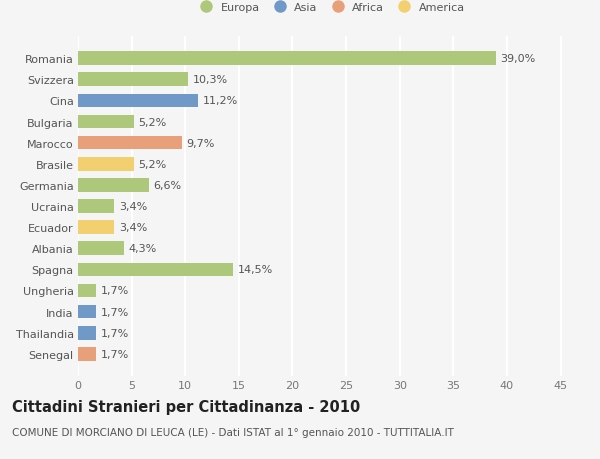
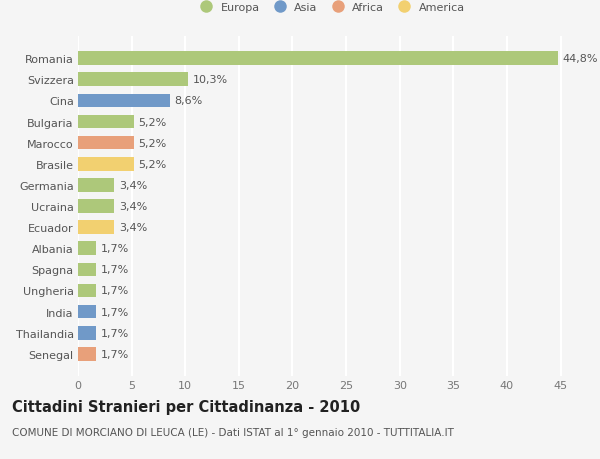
Romania: 39,0% -> 44,8%
Cina: 11,2% -> 8,6%
Marocco: 9,7% -> 5,2%
Germania: 6,6% -> 3,4%
Albania: 4,3% -> 1,7%
Spagna: 14,5% -> 1,7%
